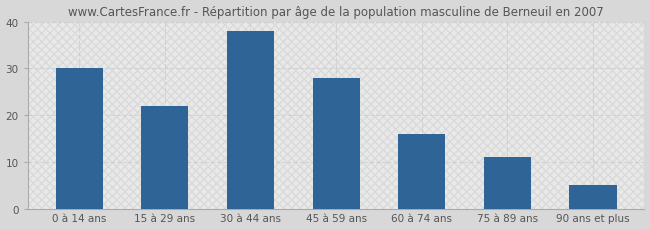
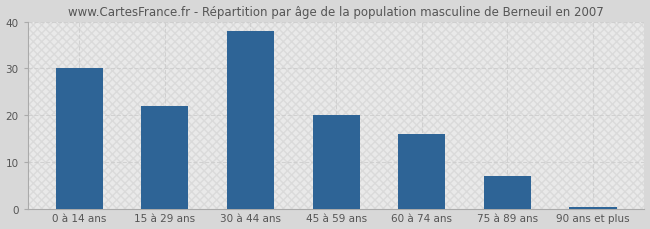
45 à 59 ans: 28.0 -> 20.0
75 à 89 ans: 11.0 -> 7.0
90 ans et plus: 5.0 -> 0.4
